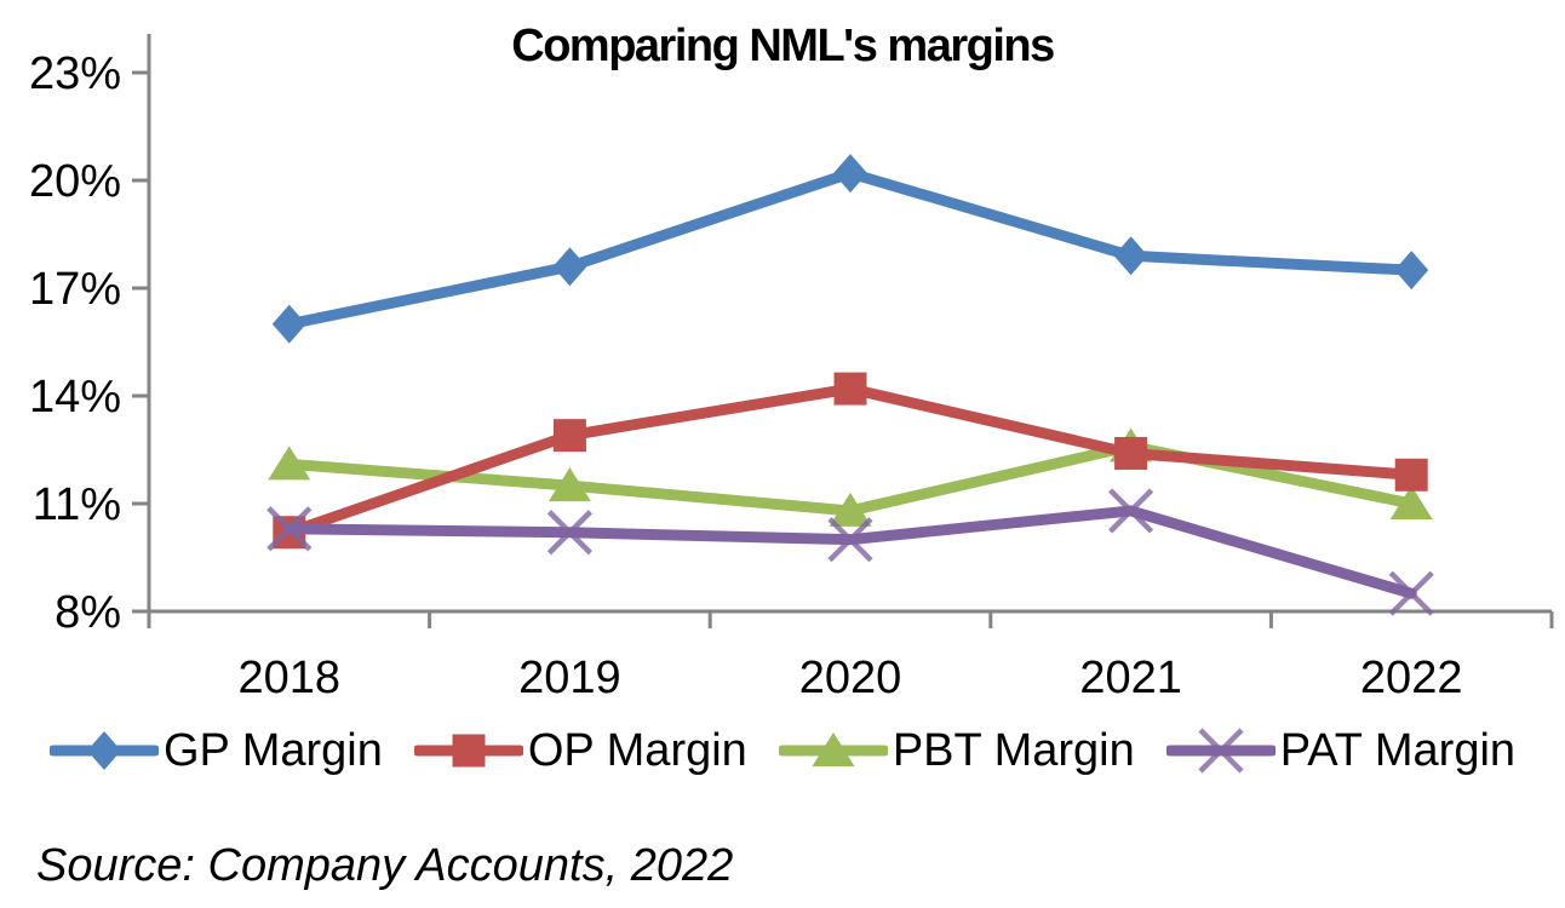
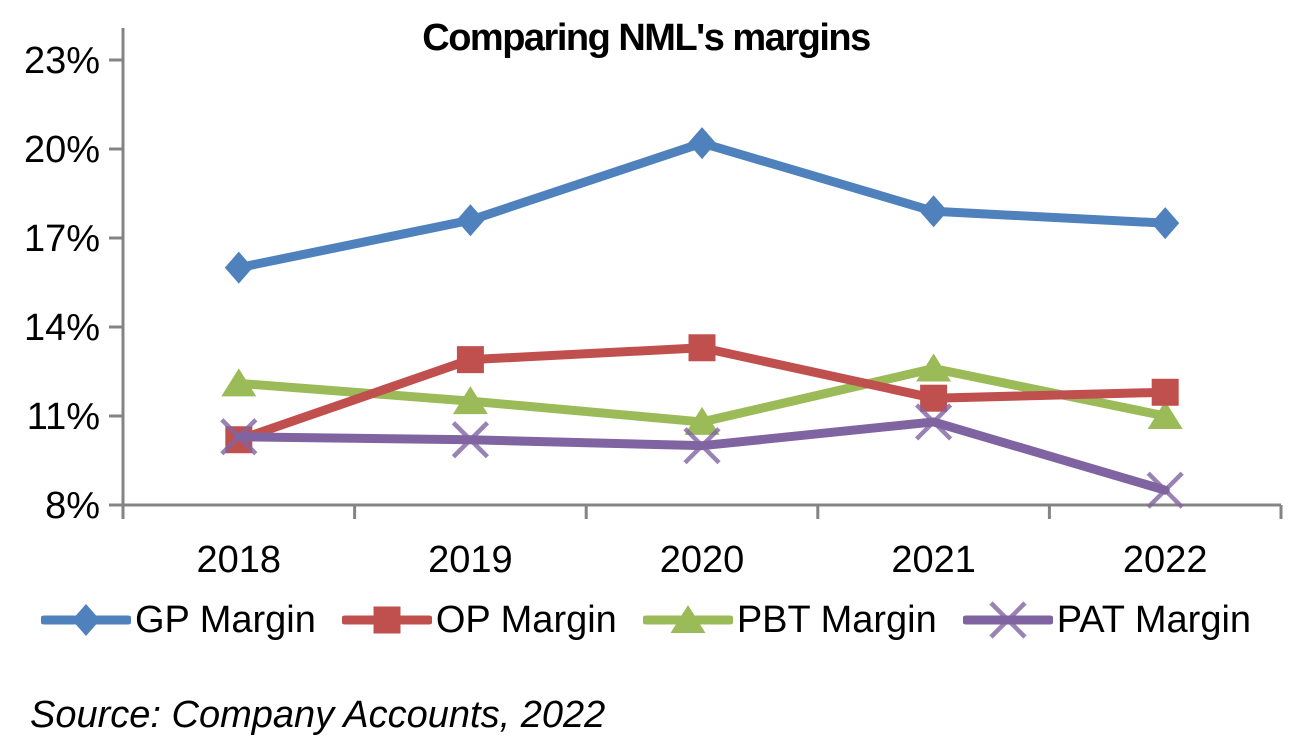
OP Margin/2020: 14.2% -> 13.3%
OP Margin/2021: 12.4% -> 11.6%
